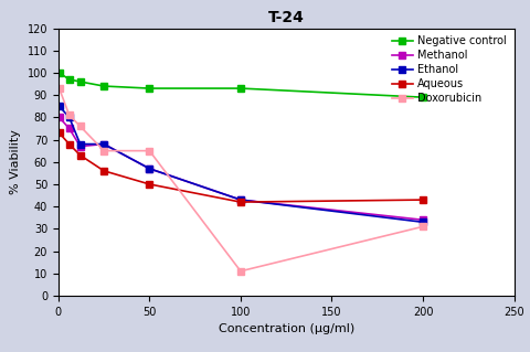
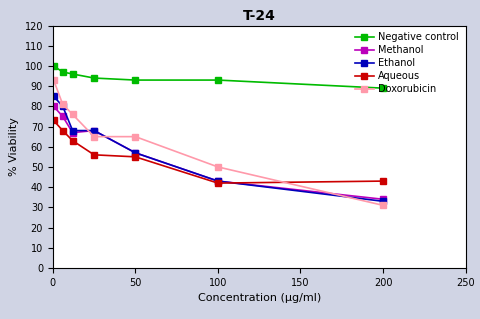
Aqueous/50: 50 -> 55
Doxorubicin/100: 11 -> 50
